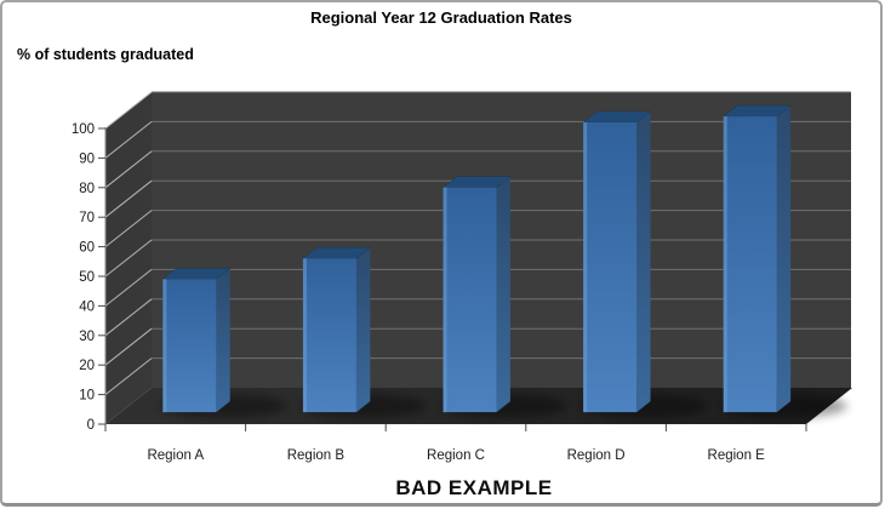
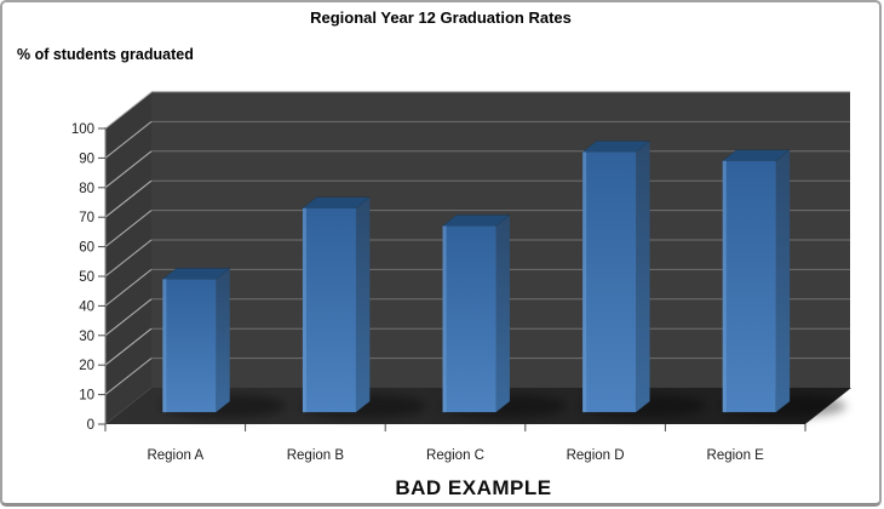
Region B: 52 -> 69
Region C: 76 -> 63
Region D: 98 -> 88
Region E: 100 -> 85
